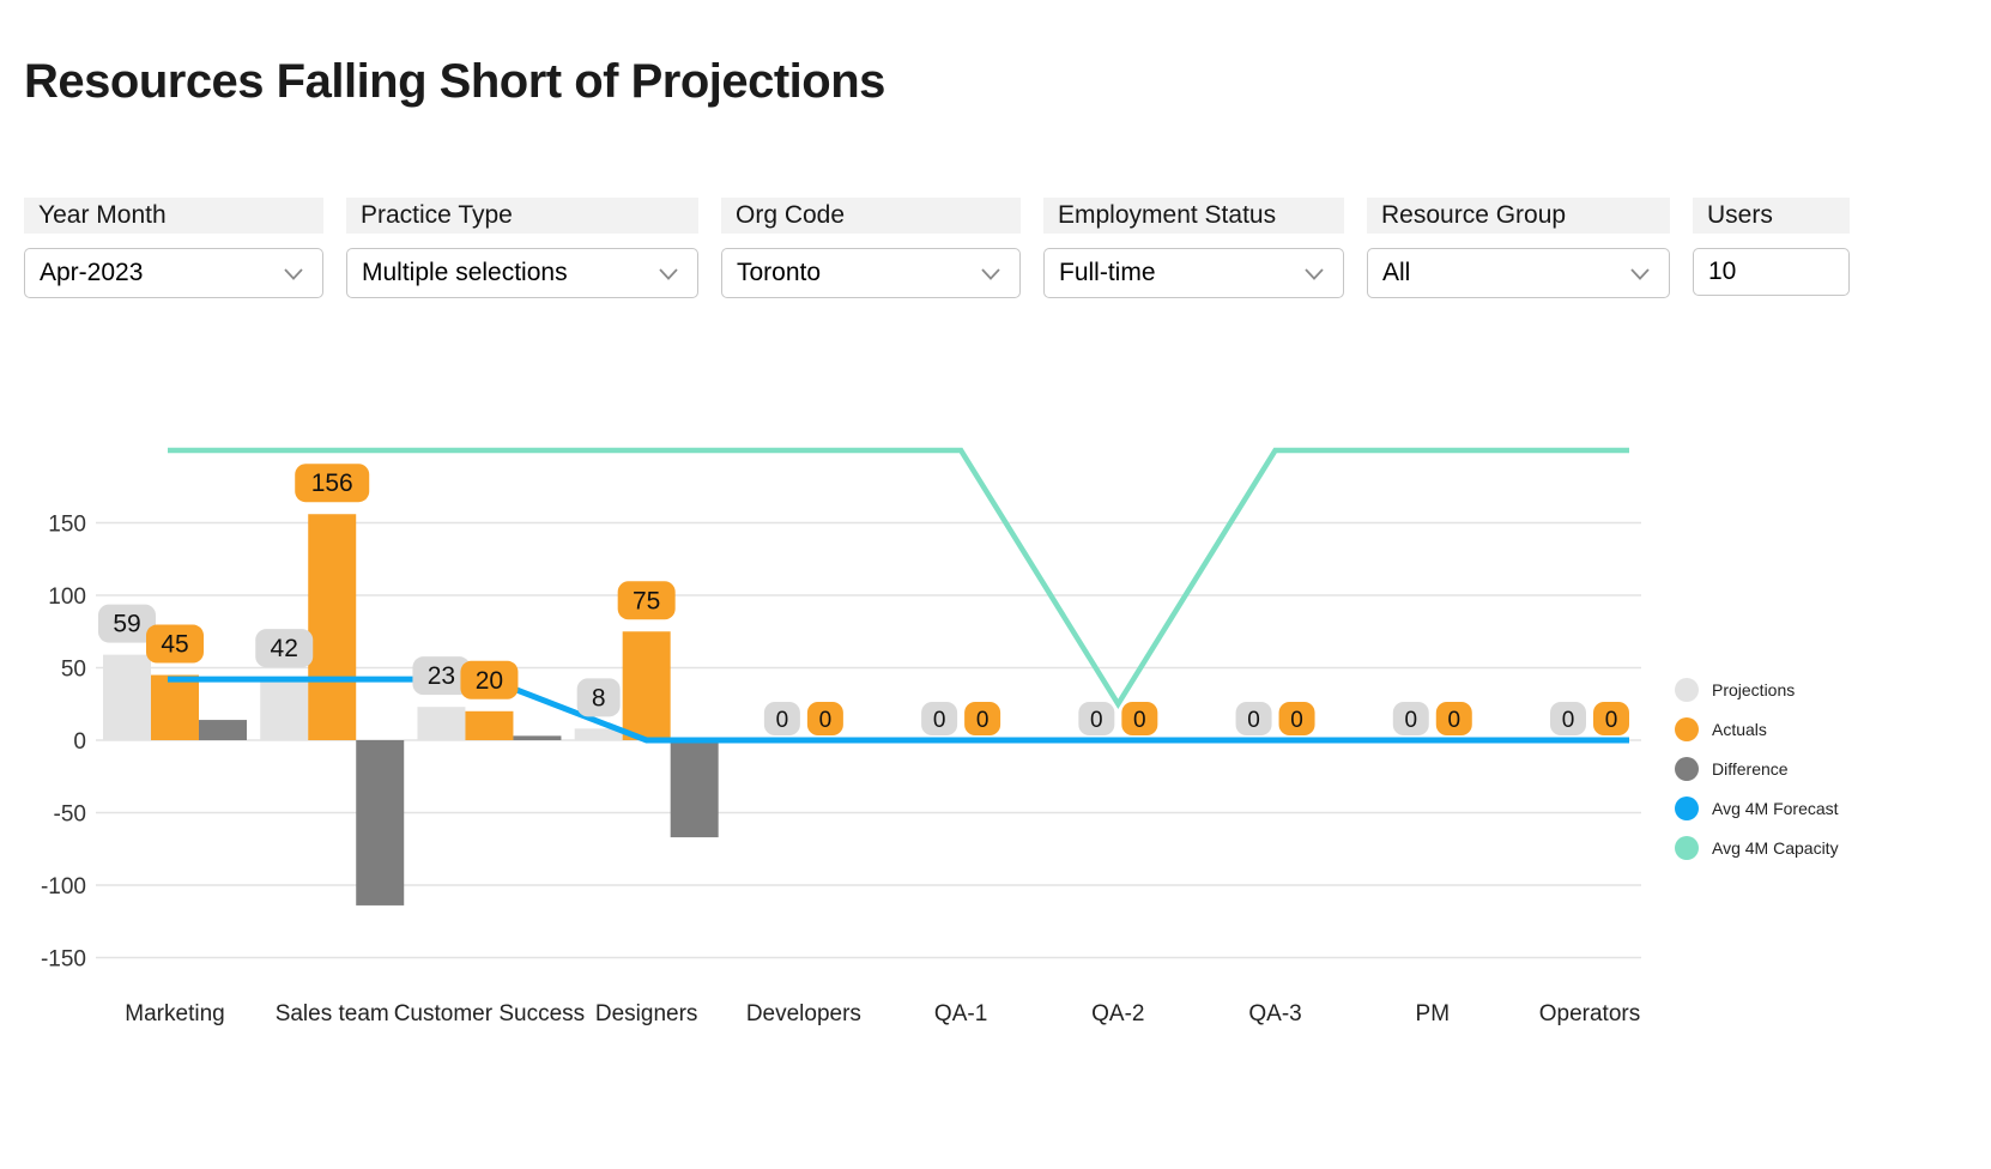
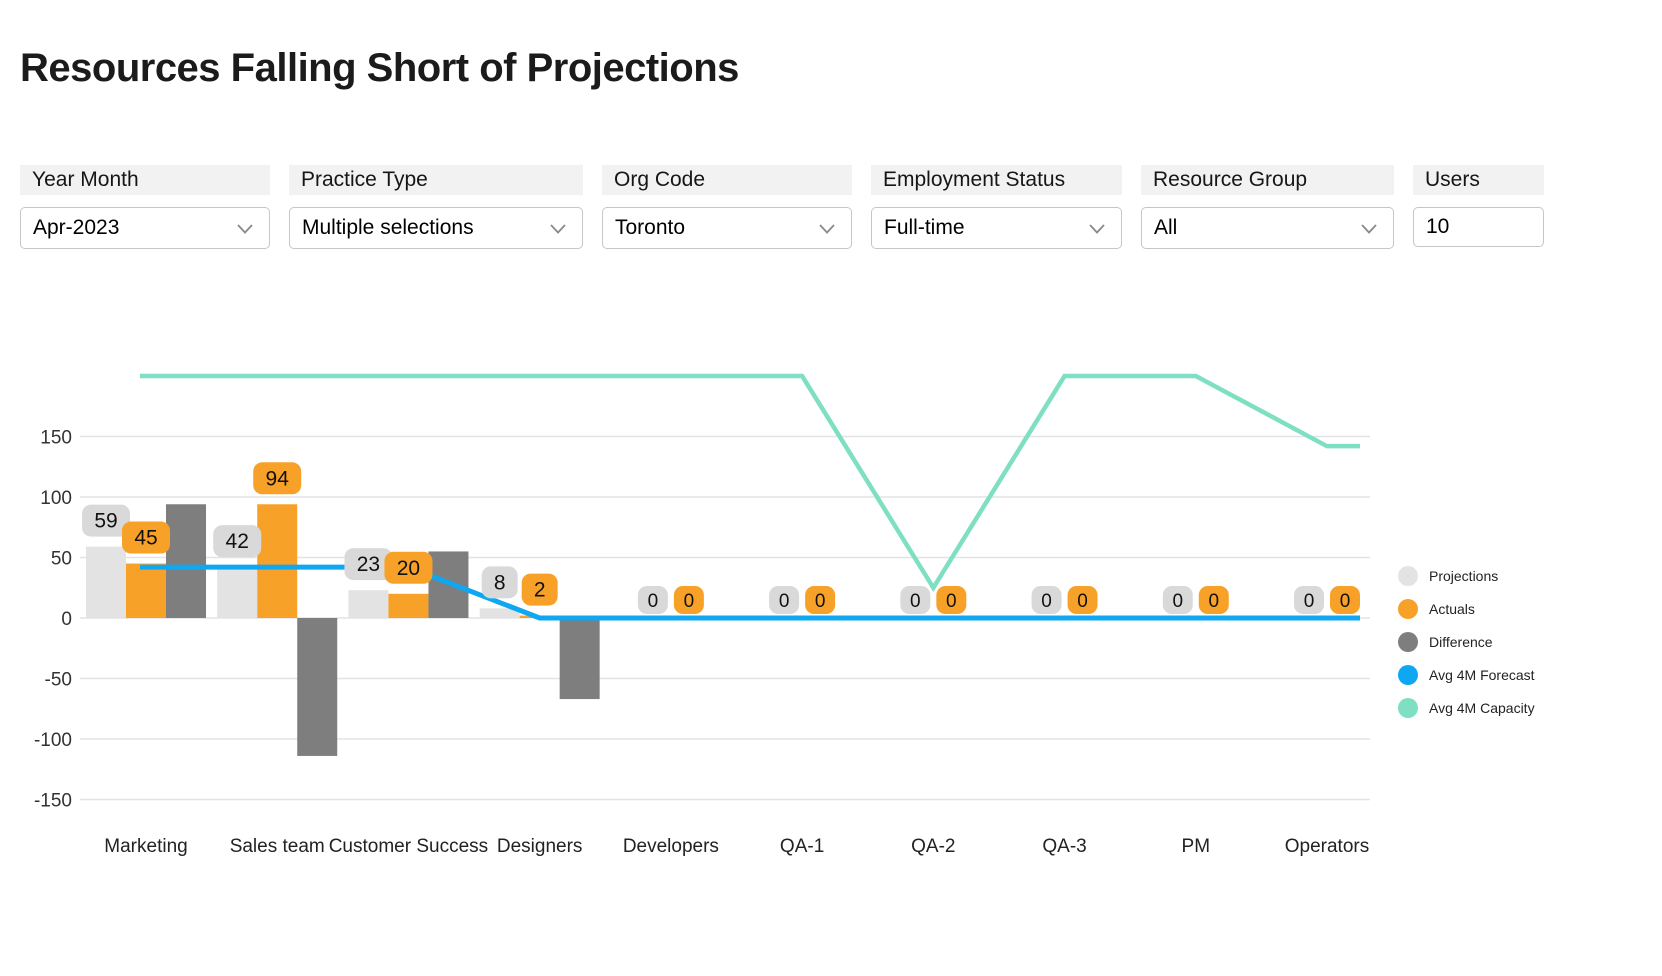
Difference/Marketing: 14 -> 94
Actuals/Sales team: 156 -> 94
Difference/Customer Success: 3 -> 55
Actuals/Designers: 75 -> 2
Avg 4M Capacity/Operators: 200 -> 142
